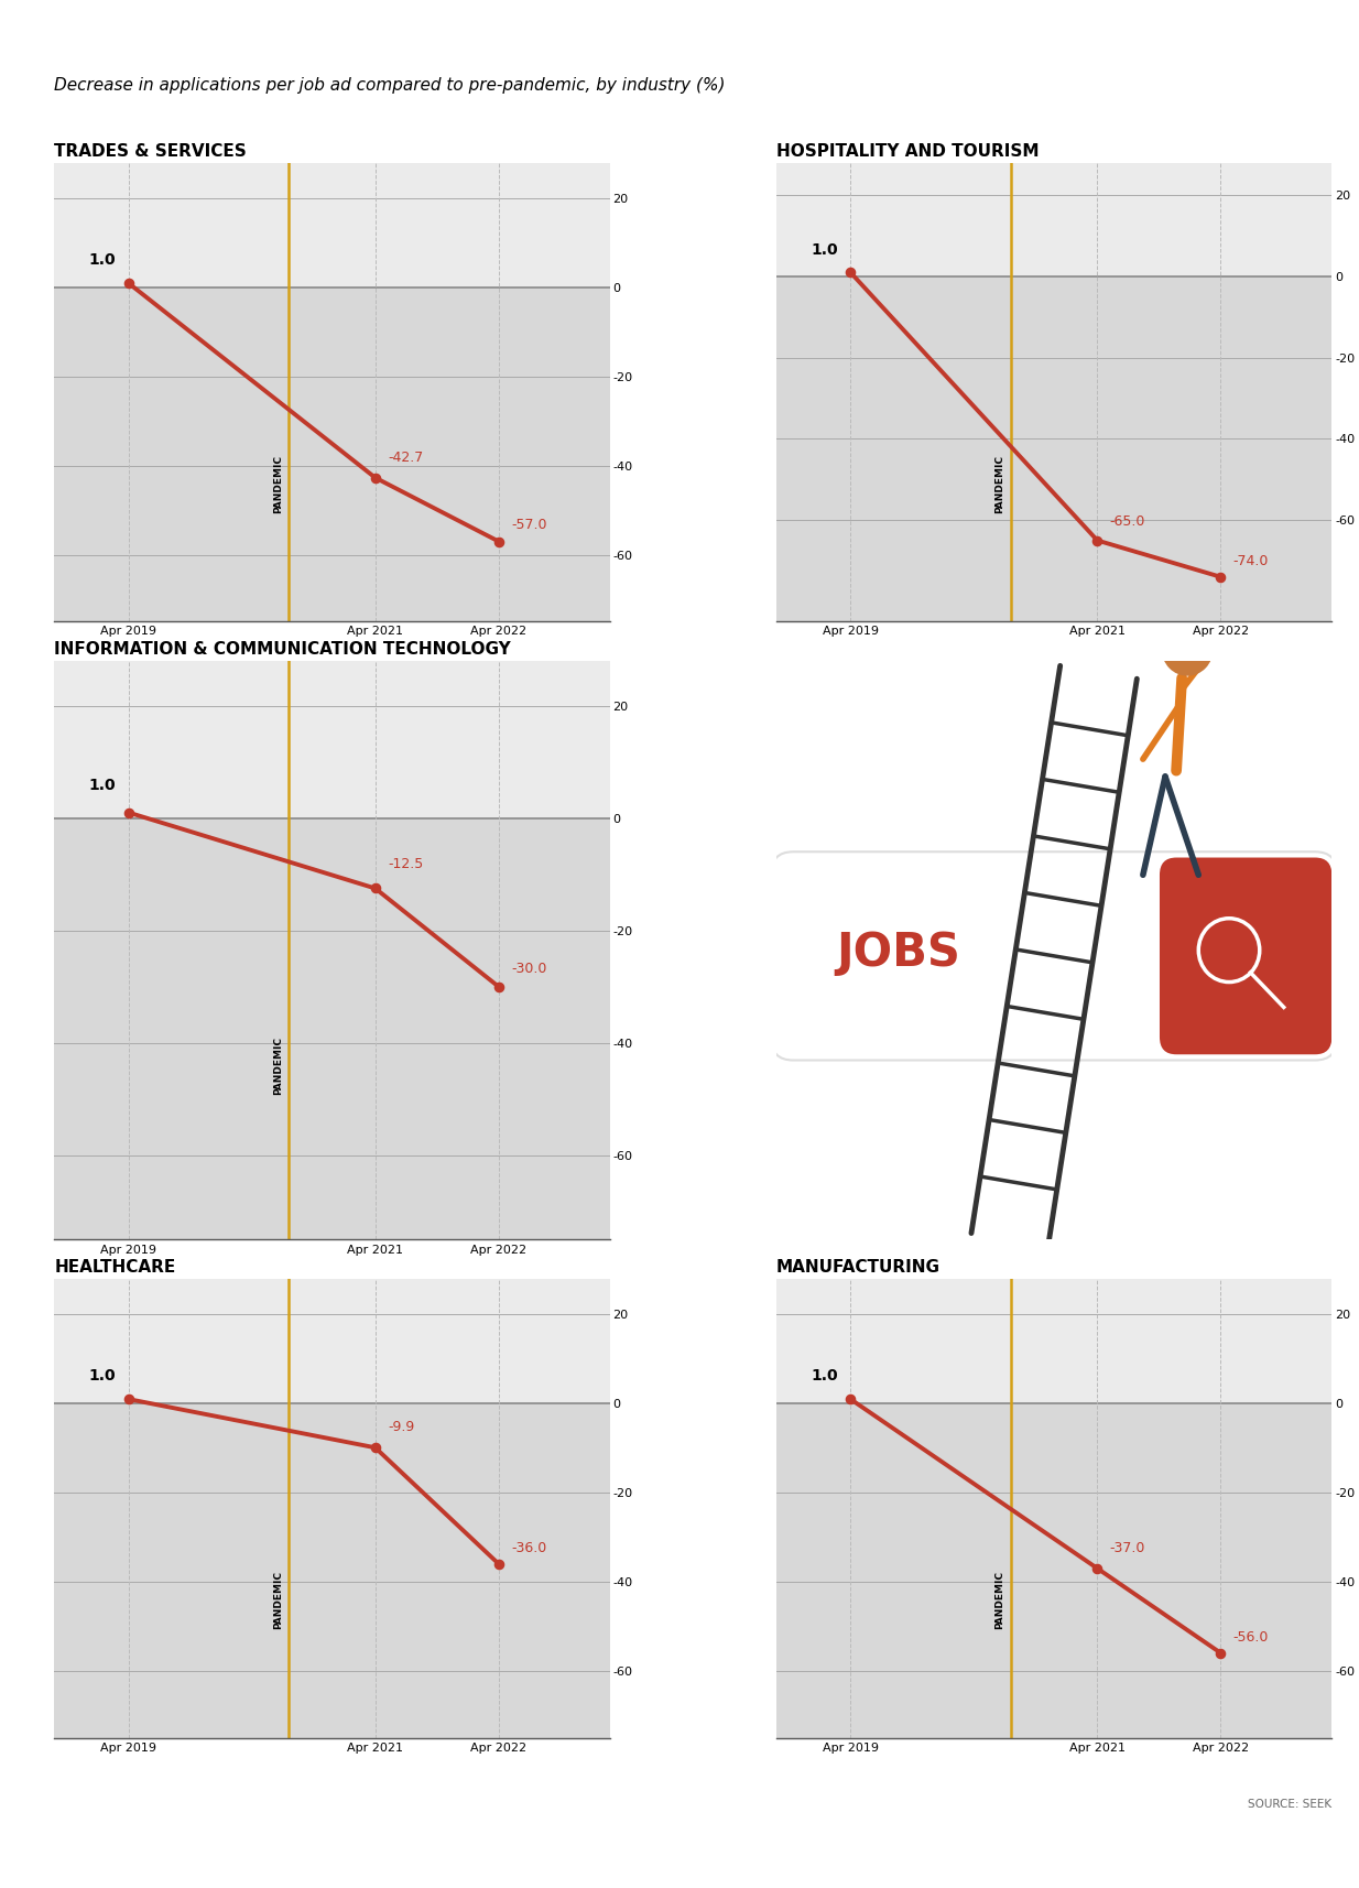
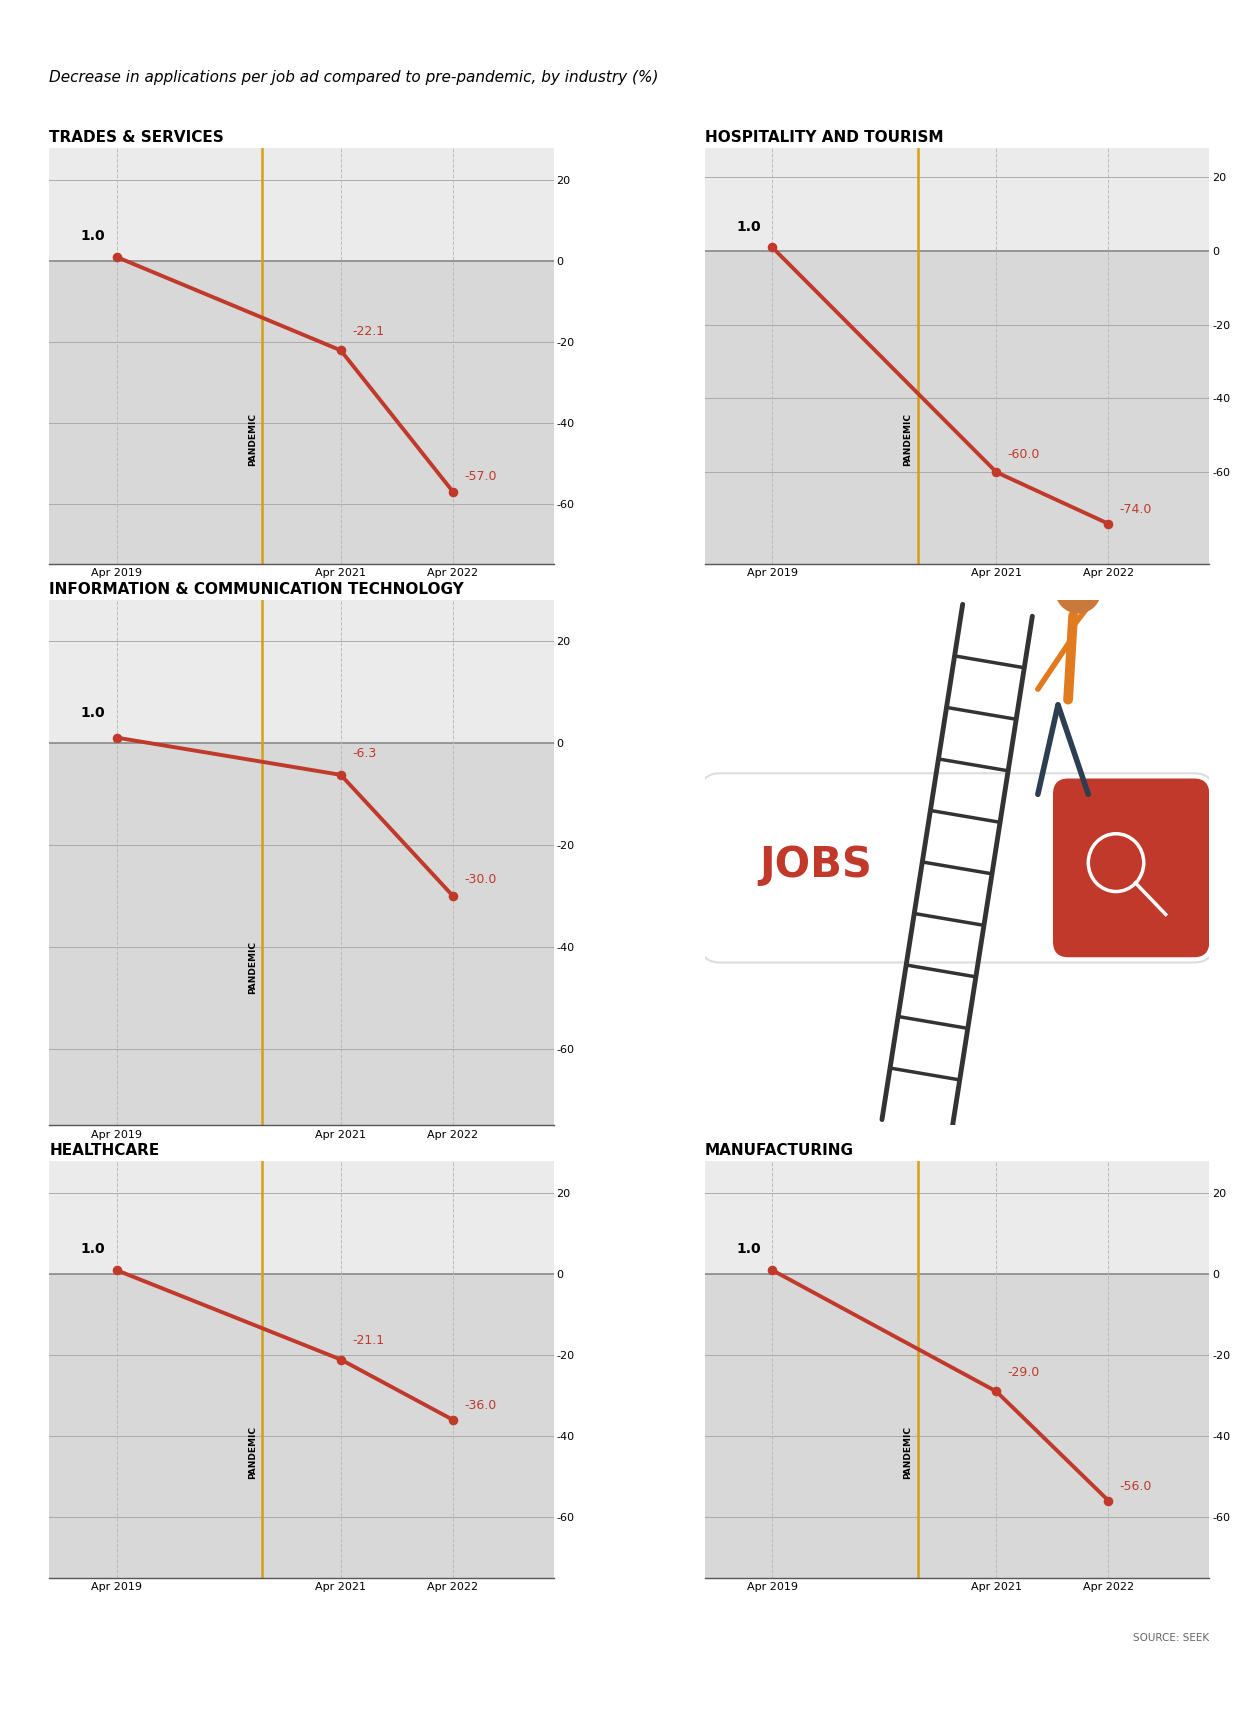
TRADES & SERVICES/Apr 2021: -42.7 -> -22.1
HOSPITALITY AND TOURISM/Apr 2021: -65.0 -> -60.0
INFORMATION & COMMUNICATION TECHNOLOGY/Apr 2021: -12.5 -> -6.3
HEALTHCARE/Apr 2021: -9.9 -> -21.1
MANUFACTURING/Apr 2021: -37.0 -> -29.0
